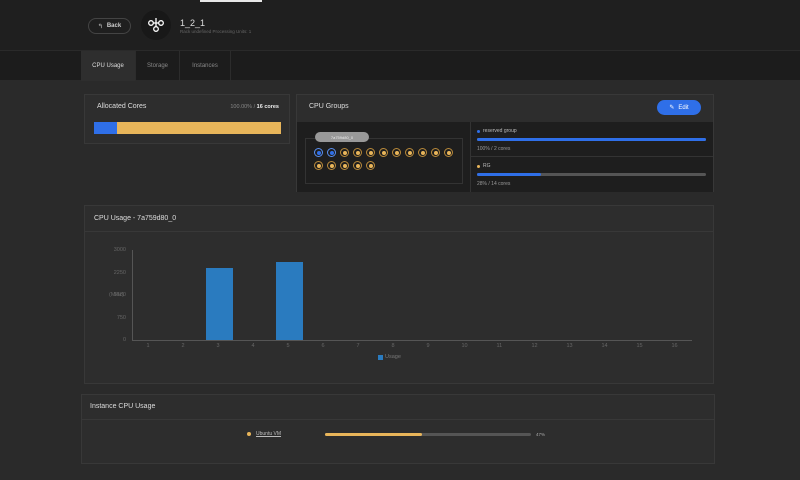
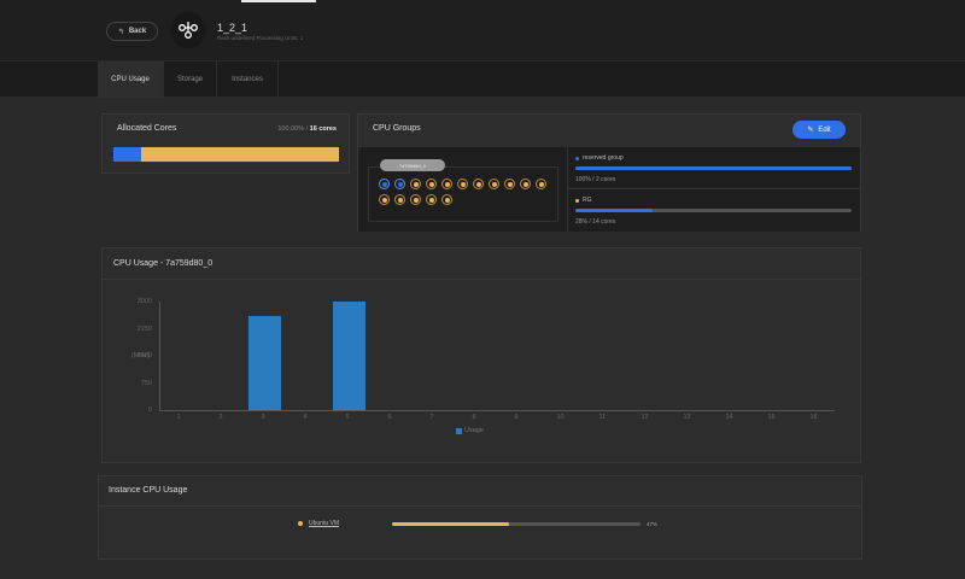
3: 2400 -> 2600
5: 2600 -> 3000
